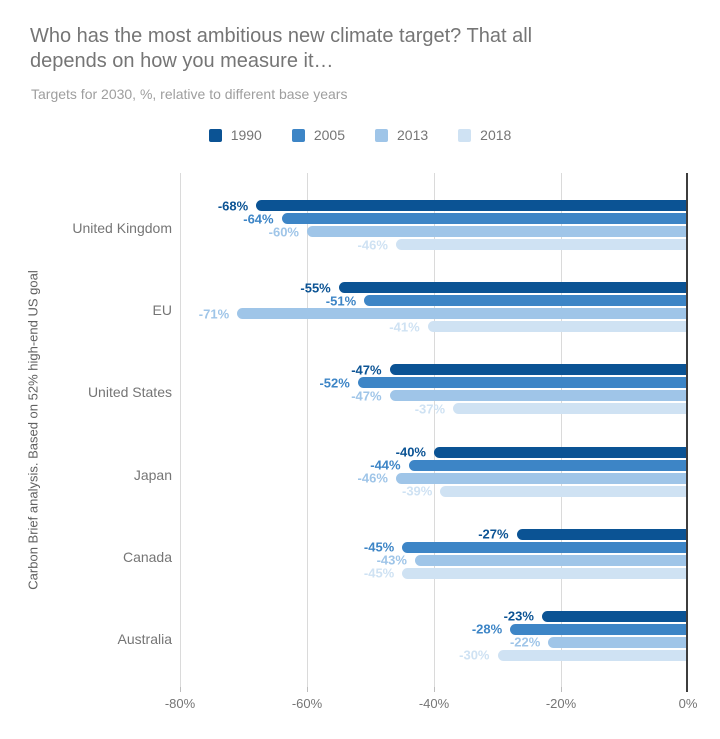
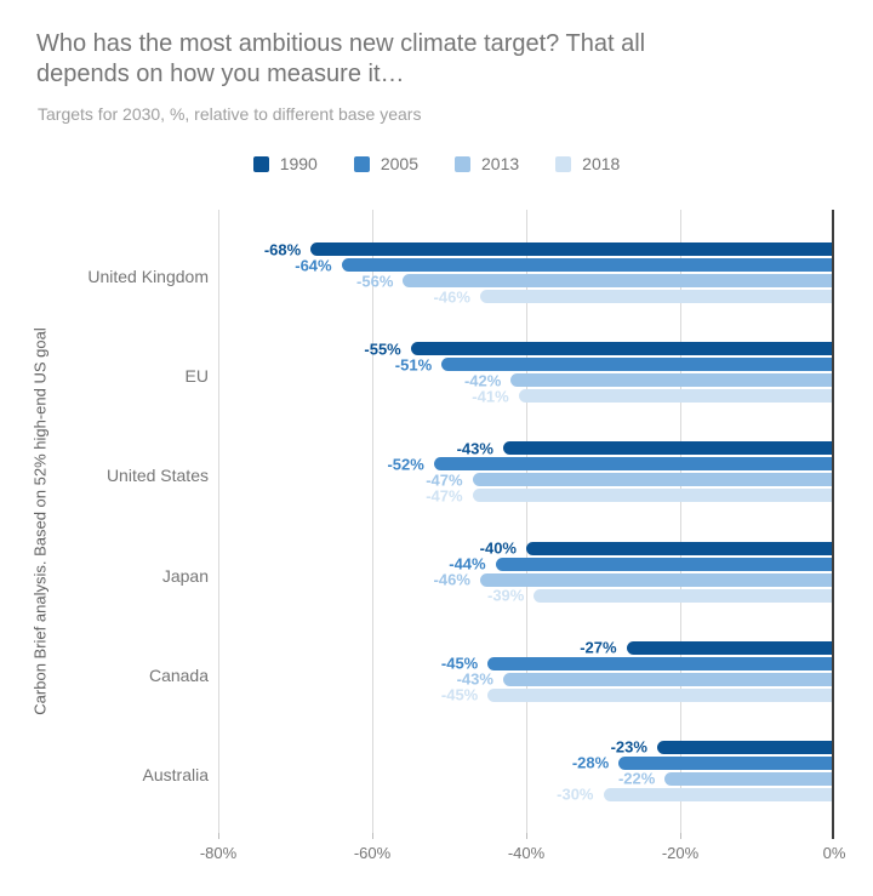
2013/United Kingdom: -60% -> -56%
2013/EU: -71% -> -42%
1990/United States: -47% -> -43%
2018/United States: -37% -> -47%
